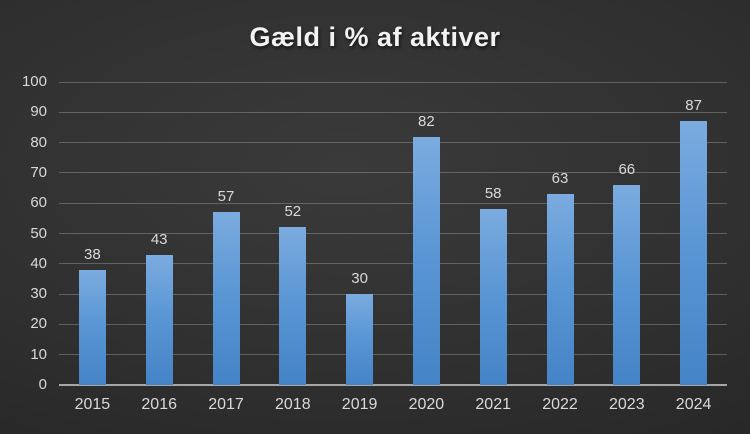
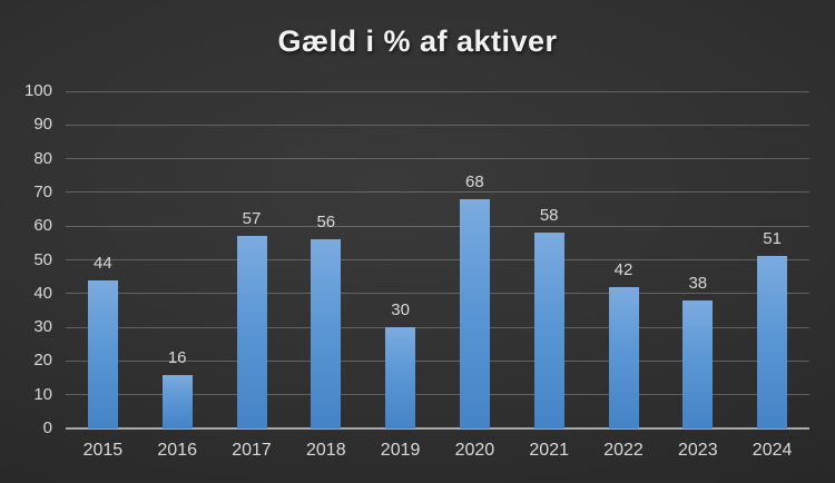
2015: 38 -> 44
2016: 43 -> 16
2018: 52 -> 56
2020: 82 -> 68
2022: 63 -> 42
2023: 66 -> 38
2024: 87 -> 51
